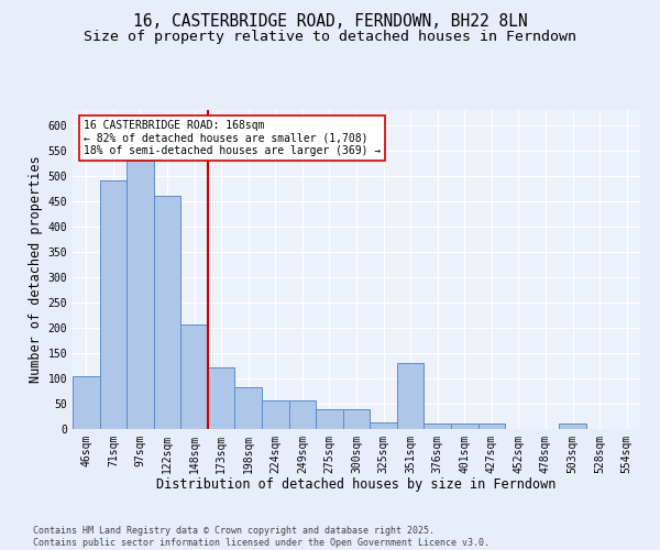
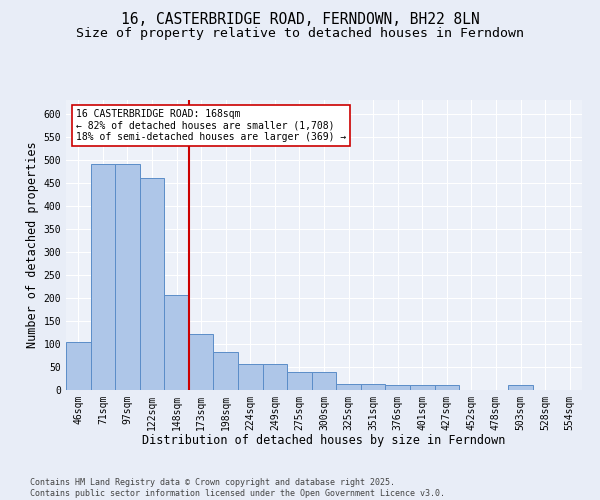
97sqm: 530 -> 490
351sqm: 130 -> 14
